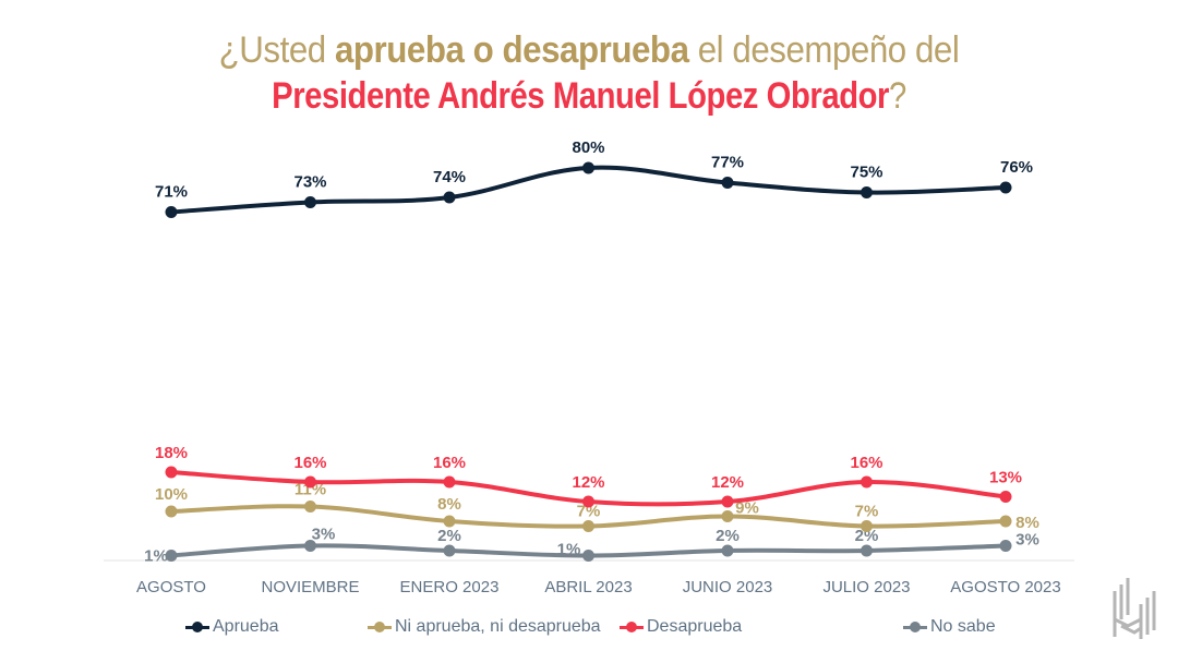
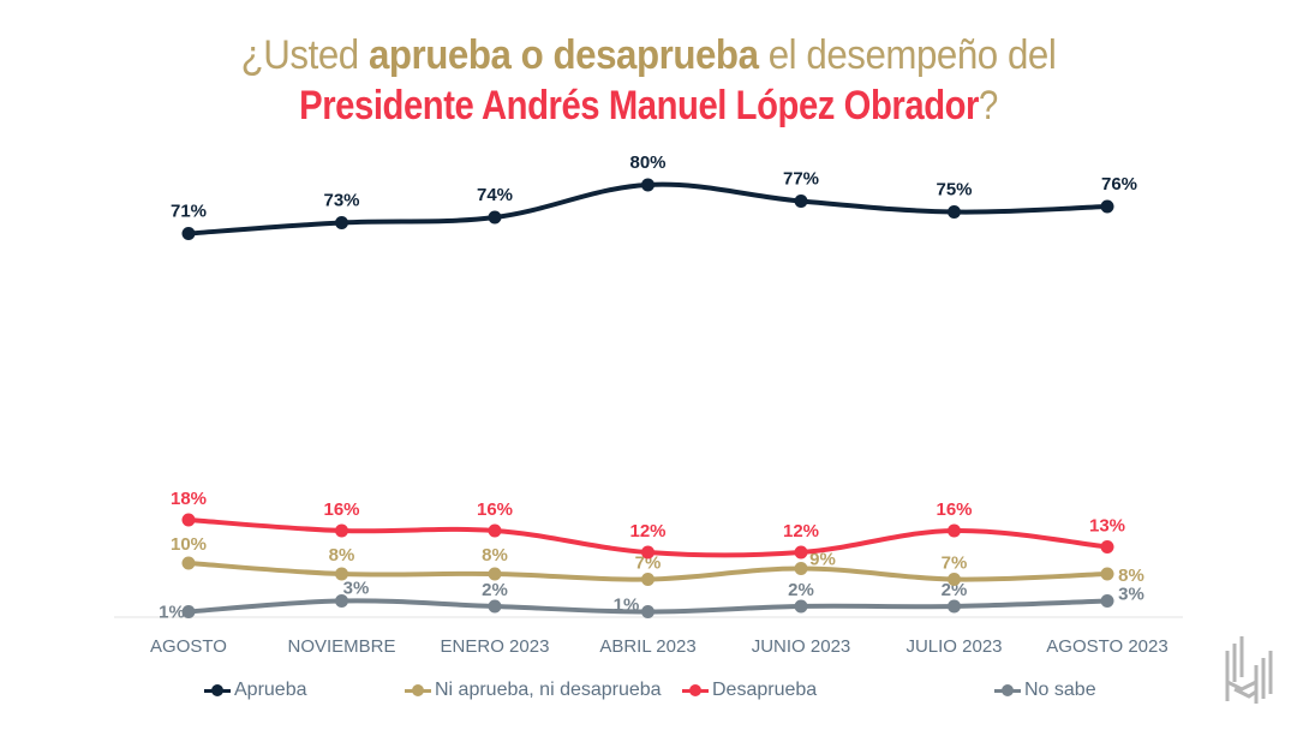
Ni aprueba, ni desaprueba/NOVIEMBRE: 11% -> 8%
